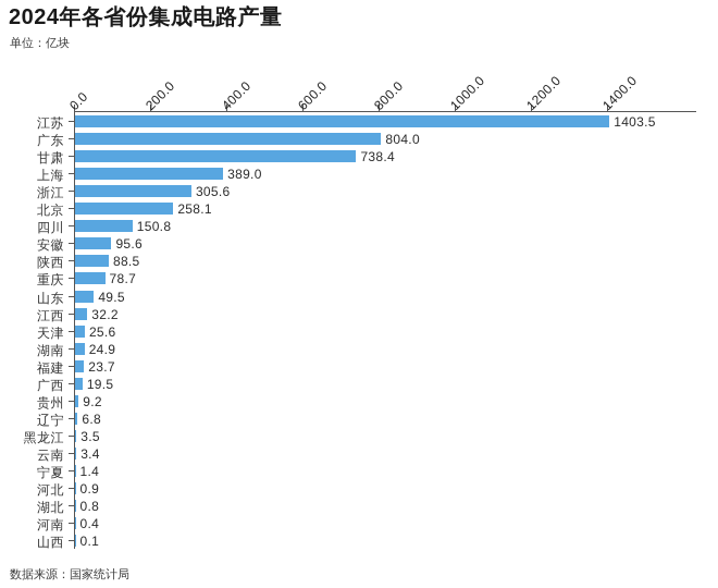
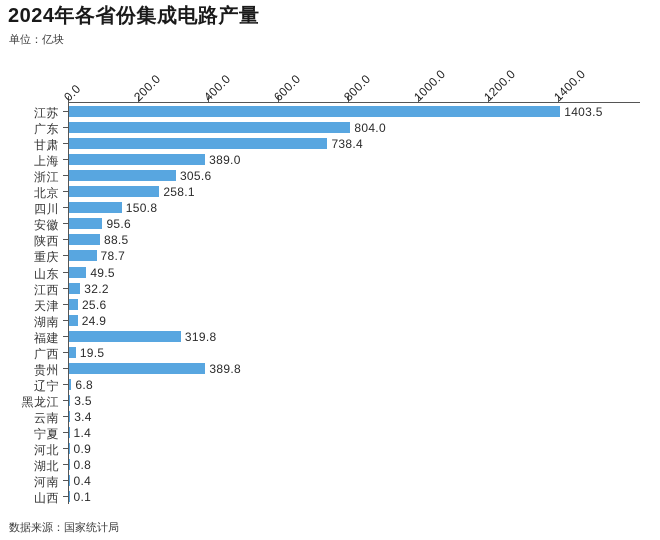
福建: 23.7 -> 319.8
贵州: 9.2 -> 389.8
